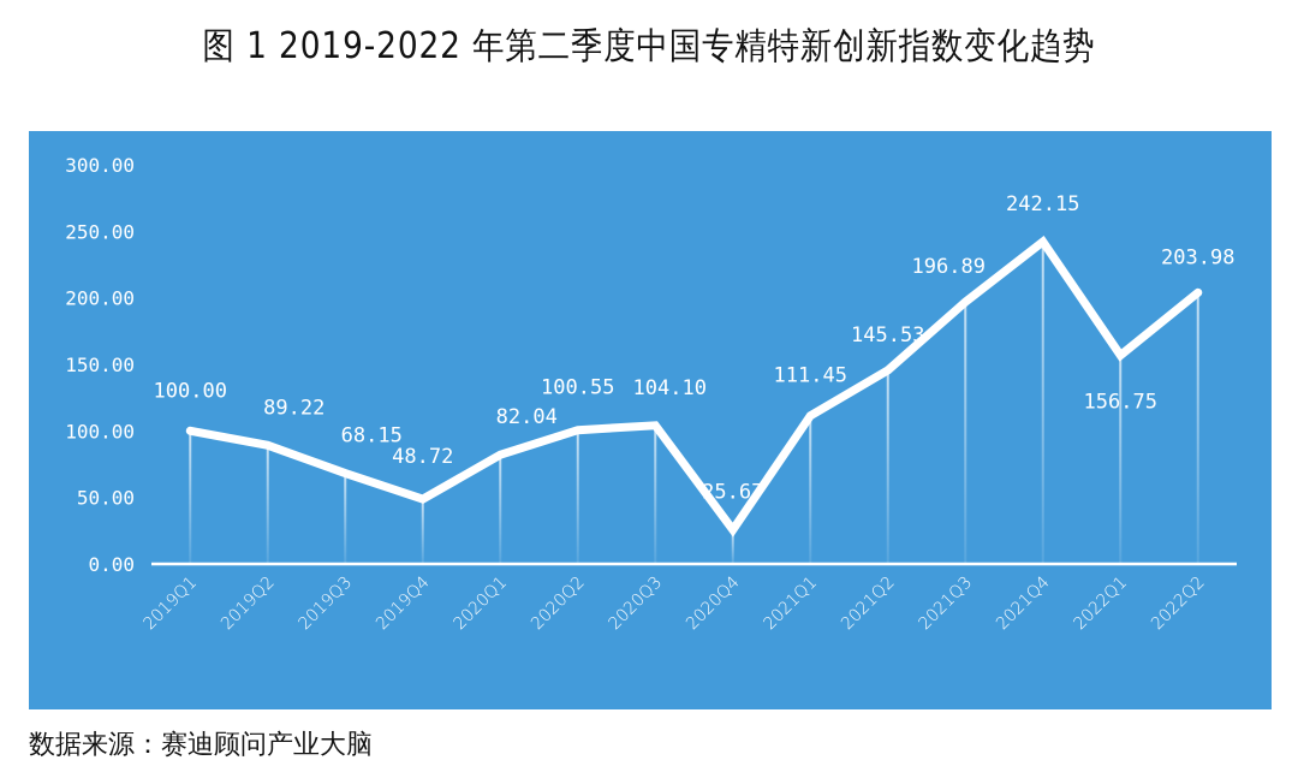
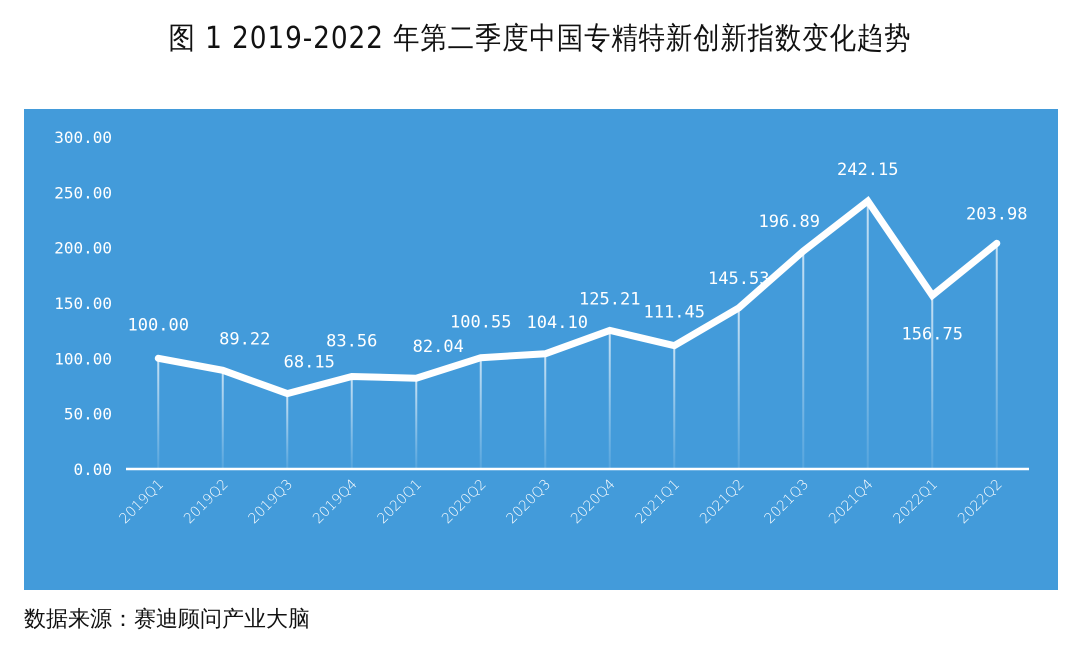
2019Q4: 48.72 -> 83.56
2020Q4: 25.67 -> 125.21
